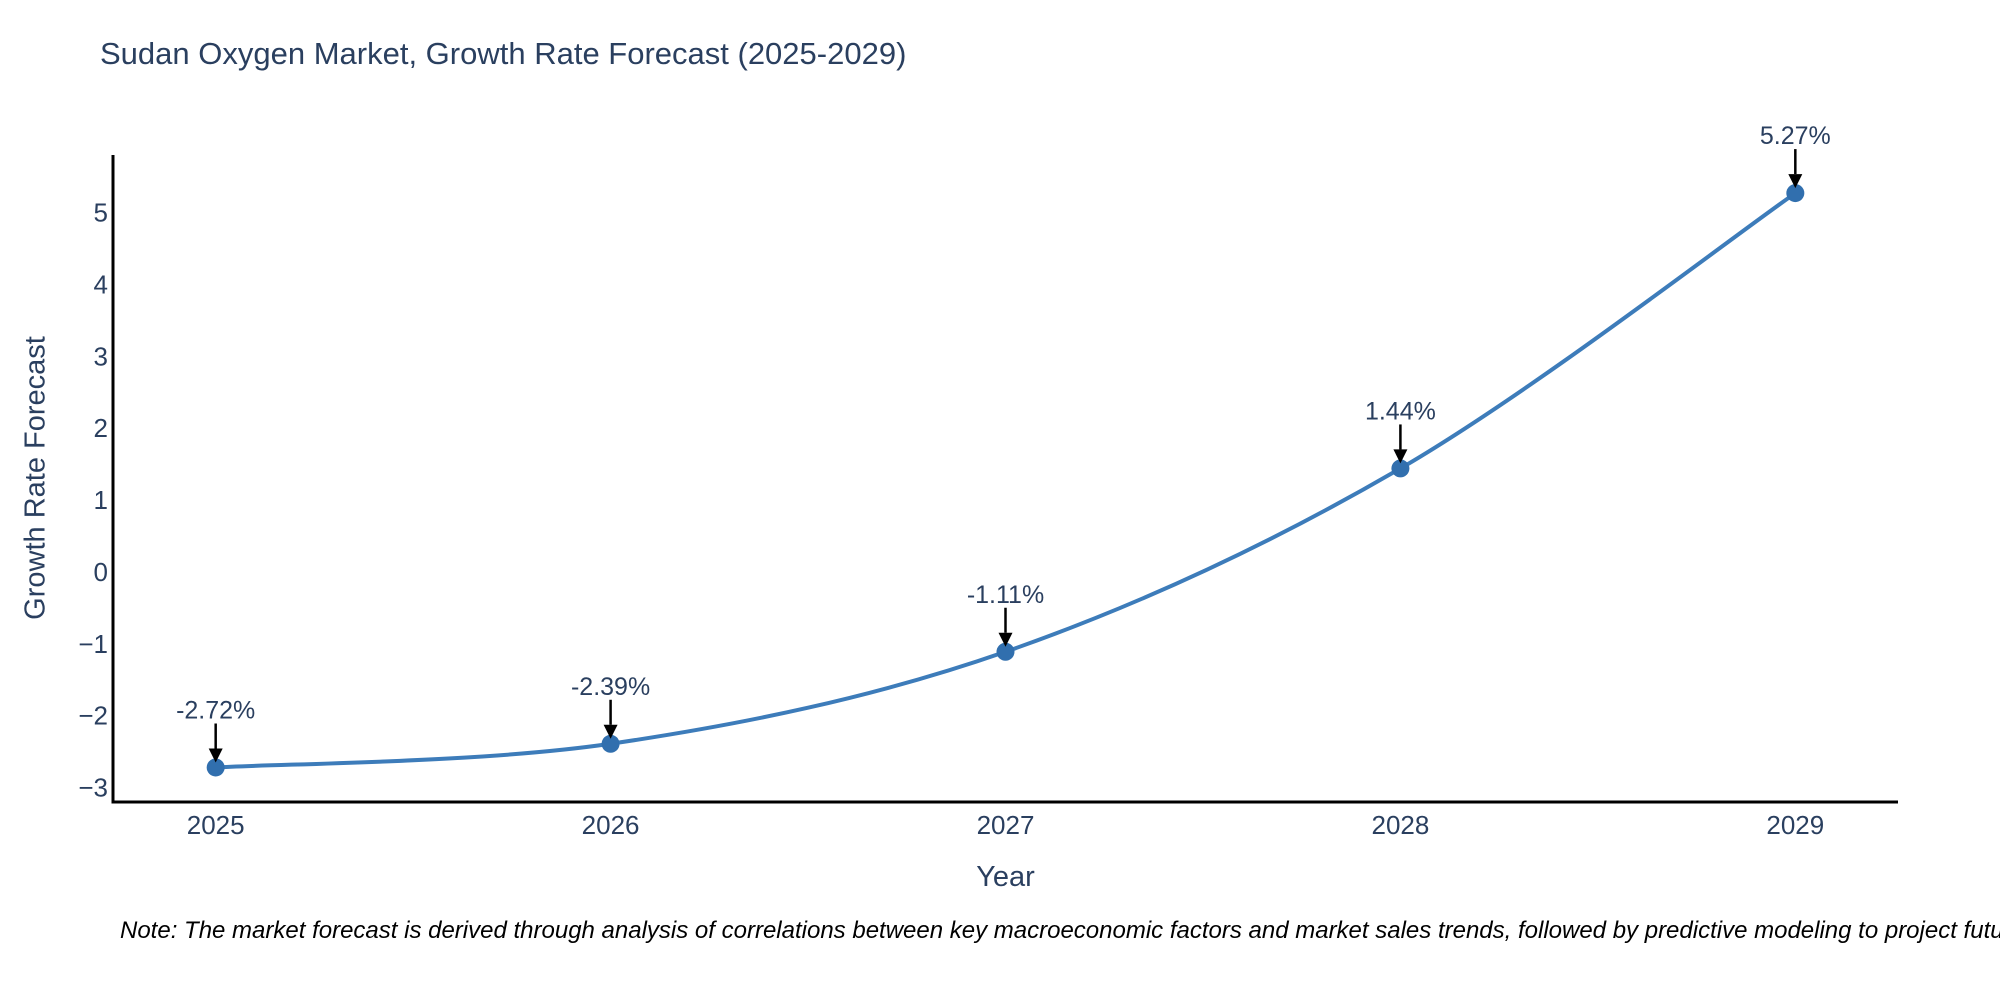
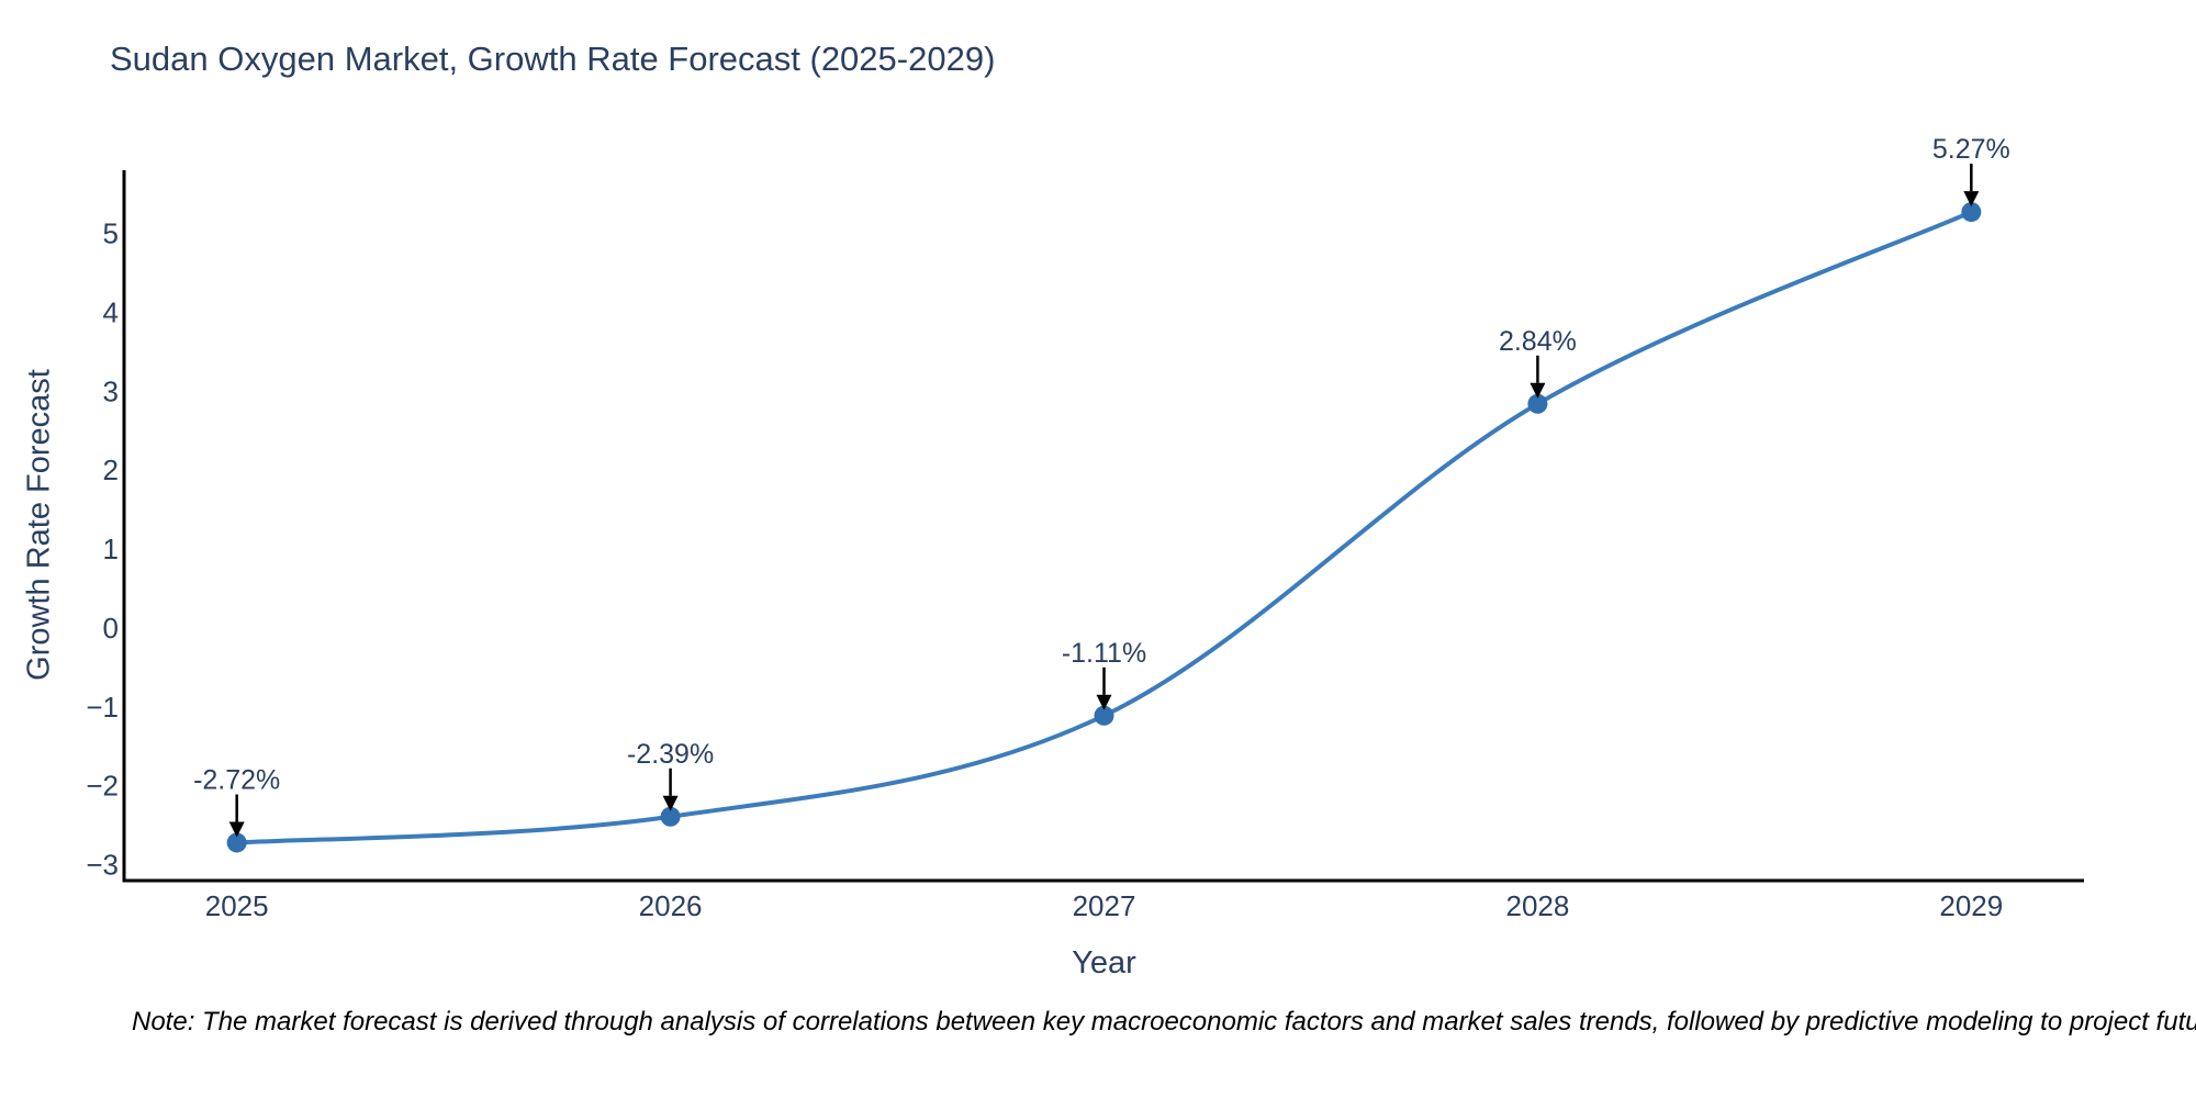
2028: 1.44% -> 2.84%
